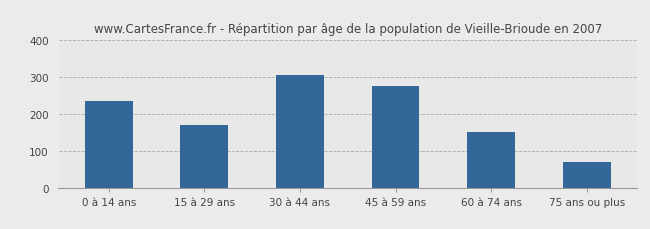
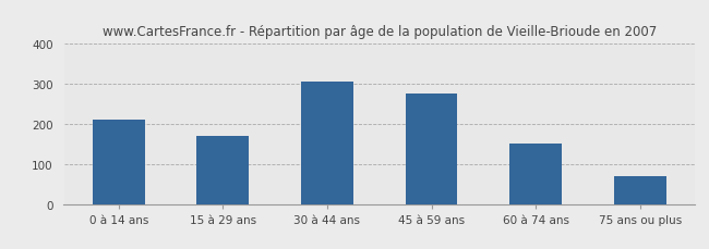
0 à 14 ans: 235 -> 210
